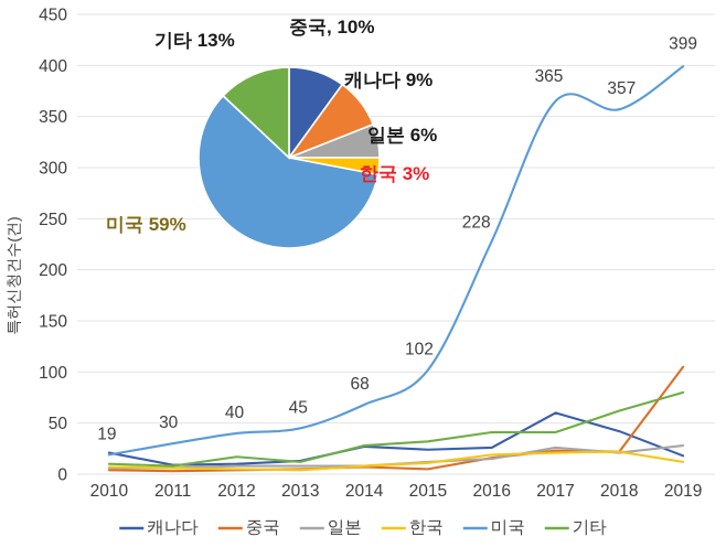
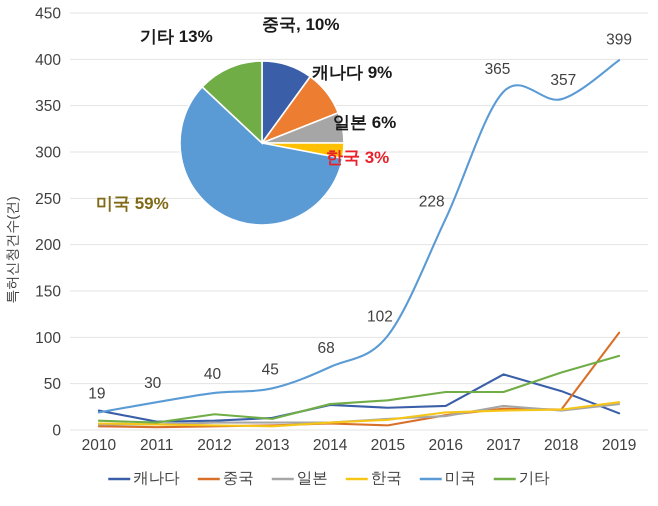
한국/2019: 10 -> 30
